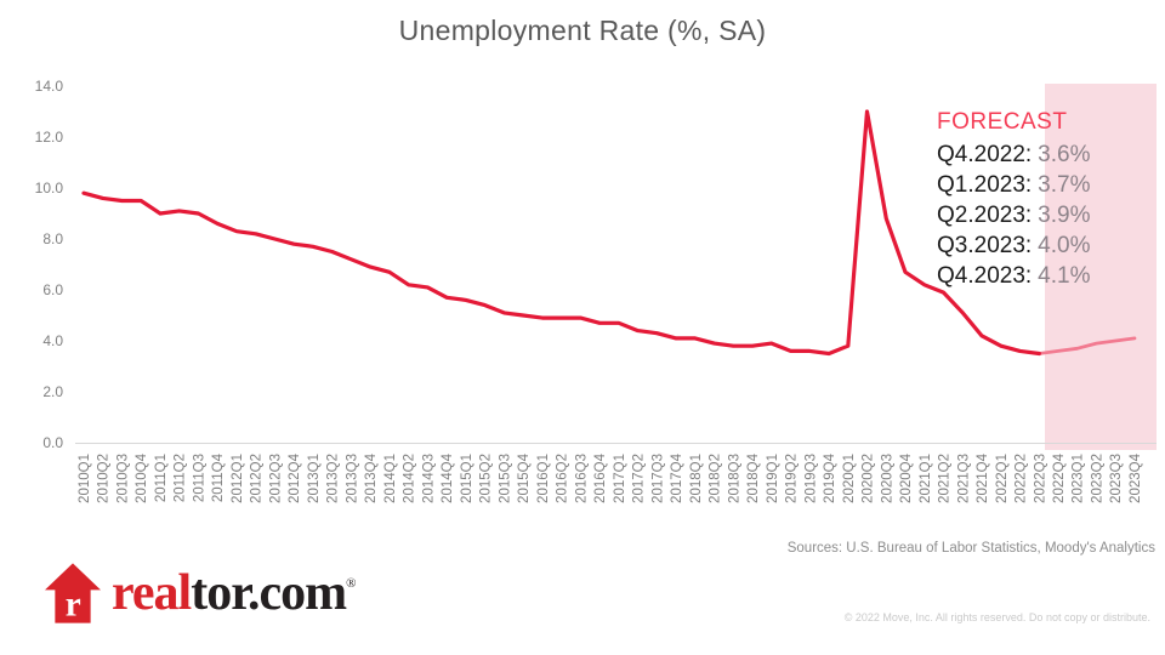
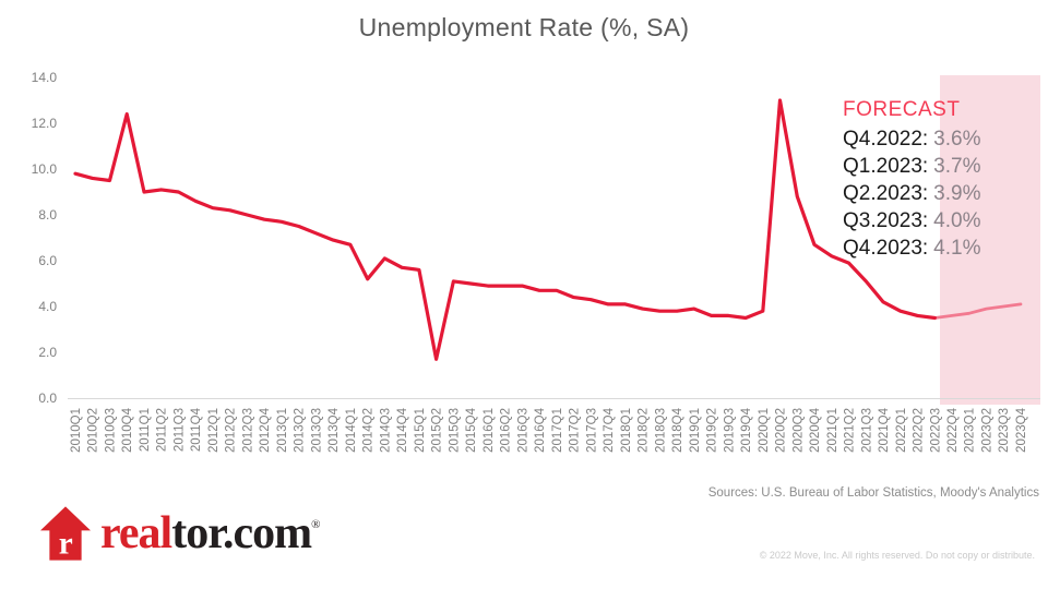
2010Q4: 9.5 -> 12.4
2014Q2: 6.2 -> 5.2
2015Q2: 5.4 -> 1.7
